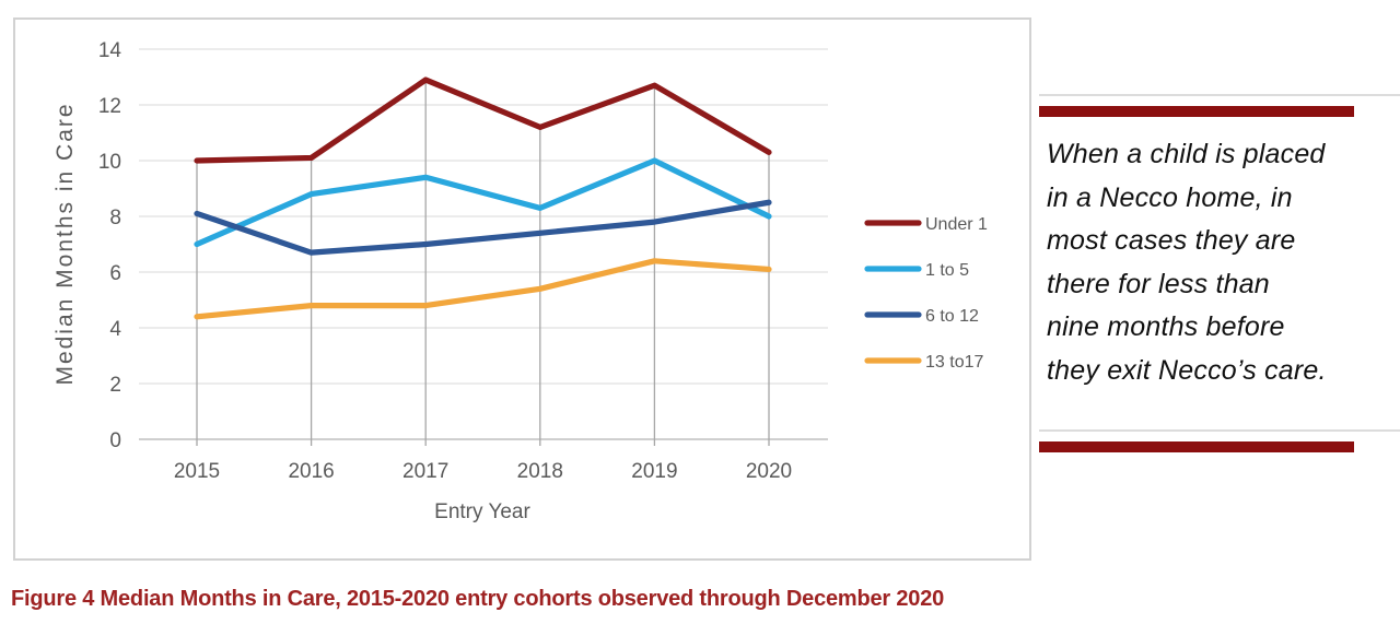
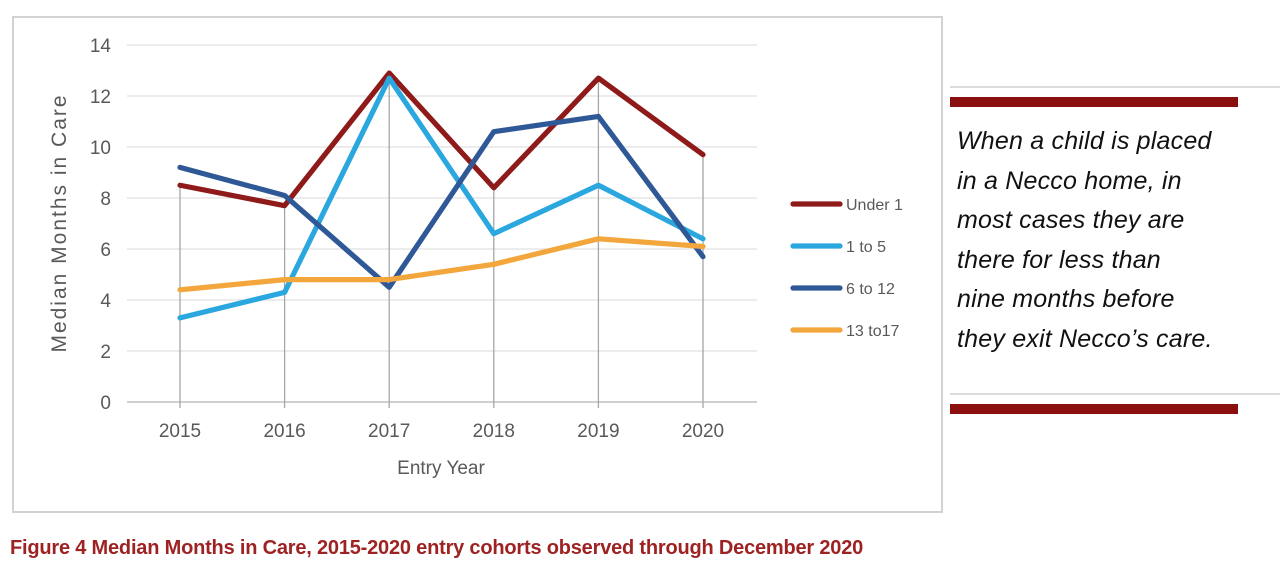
Under 1/2015: 10.0 -> 8.5
1 to 5/2015: 7.0 -> 3.3
6 to 12/2015: 8.1 -> 9.2
Under 1/2016: 10.1 -> 7.7
1 to 5/2016: 8.8 -> 4.3
6 to 12/2016: 6.7 -> 8.1
1 to 5/2017: 9.4 -> 12.7
6 to 12/2017: 7.0 -> 4.5
Under 1/2018: 11.2 -> 8.4
1 to 5/2018: 8.3 -> 6.6
6 to 12/2018: 7.4 -> 10.6
1 to 5/2019: 10.0 -> 8.5
6 to 12/2019: 7.8 -> 11.2
Under 1/2020: 10.3 -> 9.7
1 to 5/2020: 8.0 -> 6.4
6 to 12/2020: 8.5 -> 5.7
